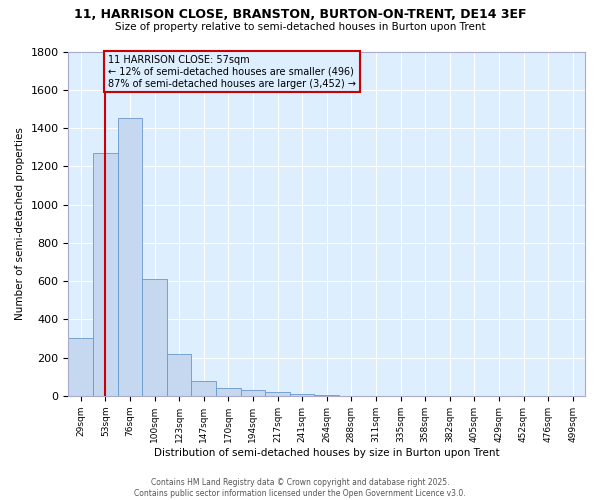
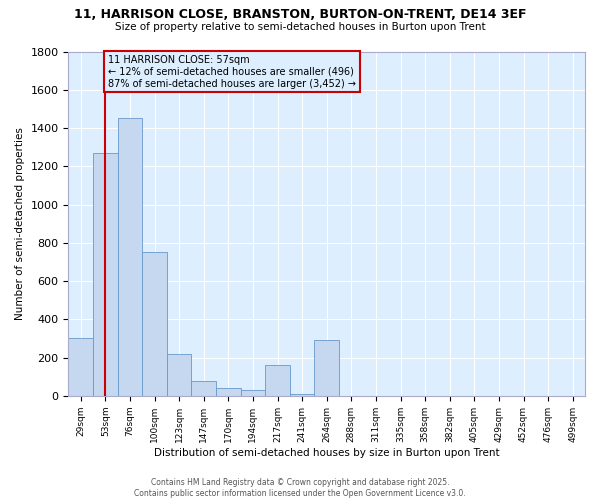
100sqm: 610 -> 750
217sqm: 20 -> 160
264sqm: 0 -> 290
